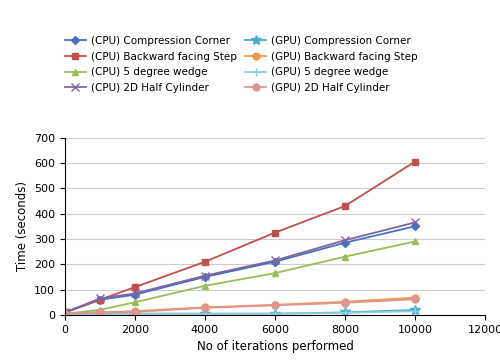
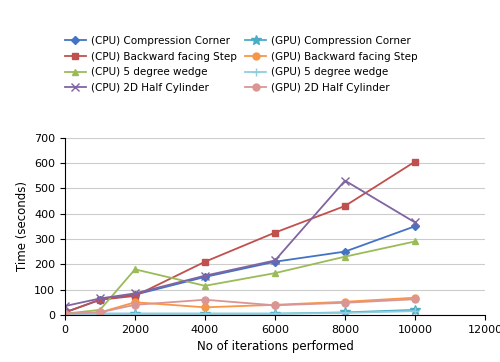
(CPU) 2D Half Cylinder/0: 10 -> 35
(CPU) Backward facing Step/2000: 110 -> 75
(CPU) 5 degree wedge/2000: 50 -> 180
(GPU) Backward facing Step/2000: 15 -> 50
(GPU) 2D Half Cylinder/2000: 12 -> 40
(GPU) 2D Half Cylinder/4000: 28 -> 60
(CPU) Compression Corner/8000: 285 -> 250
(CPU) 2D Half Cylinder/8000: 295 -> 530
